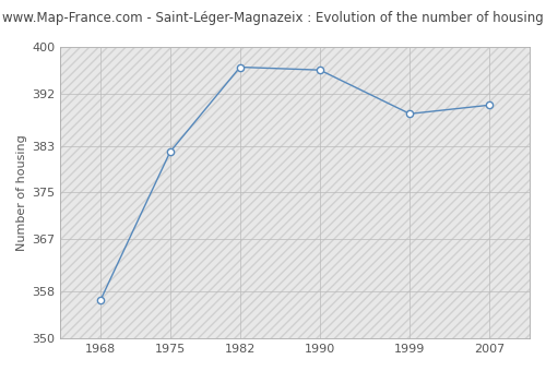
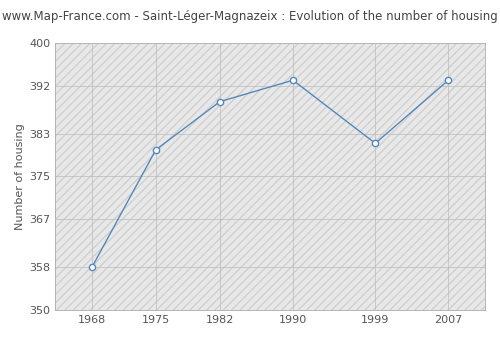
1968: 356.5 -> 358.0
1975: 382.0 -> 380.0
1982: 396.5 -> 389.0
1990: 396.0 -> 393.0
1999: 388.5 -> 381.2
2007: 390.0 -> 393.0
